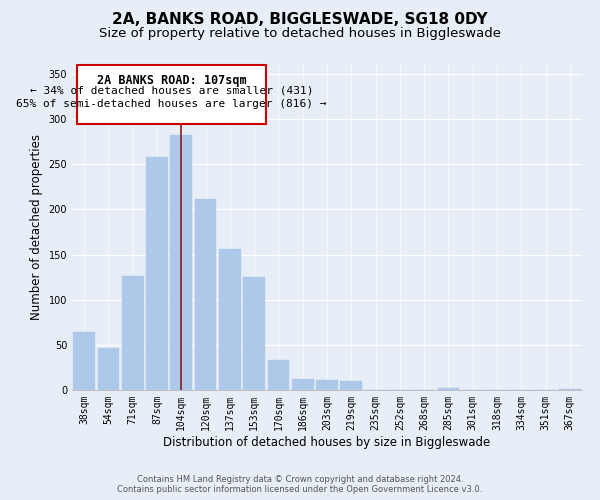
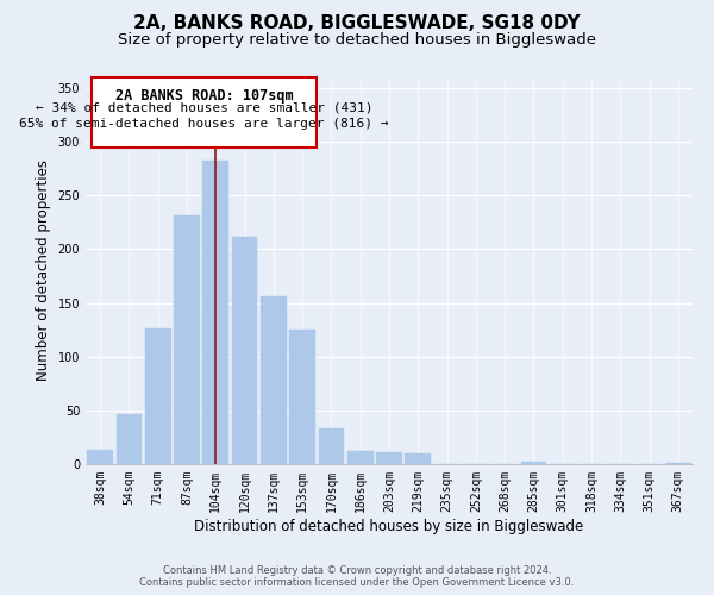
38sqm: 64 -> 13
87sqm: 258 -> 232
